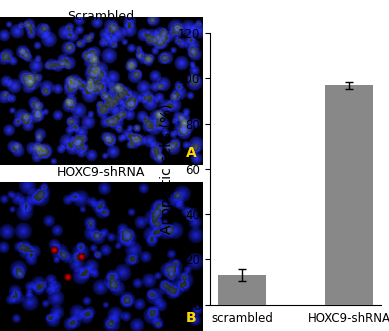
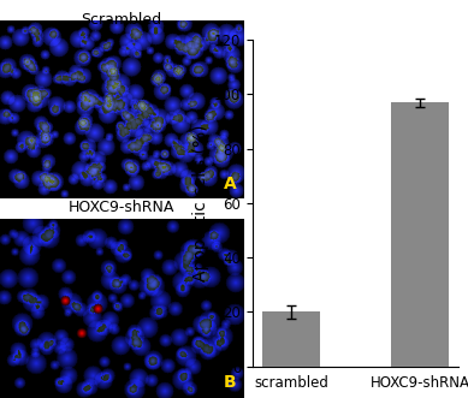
scrambled: 13 -> 20
